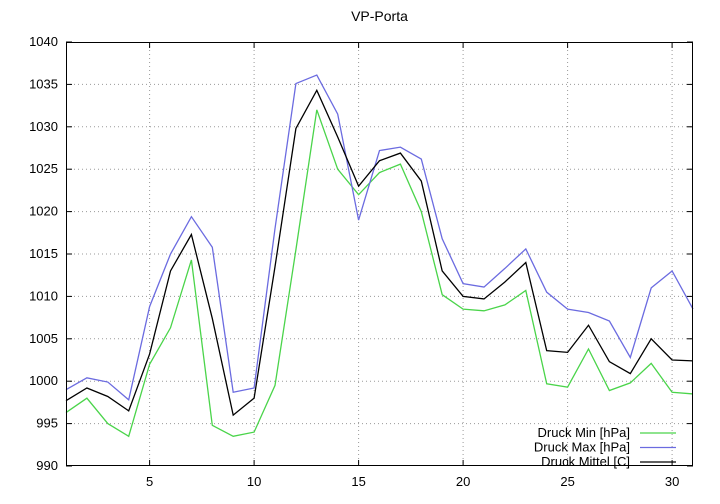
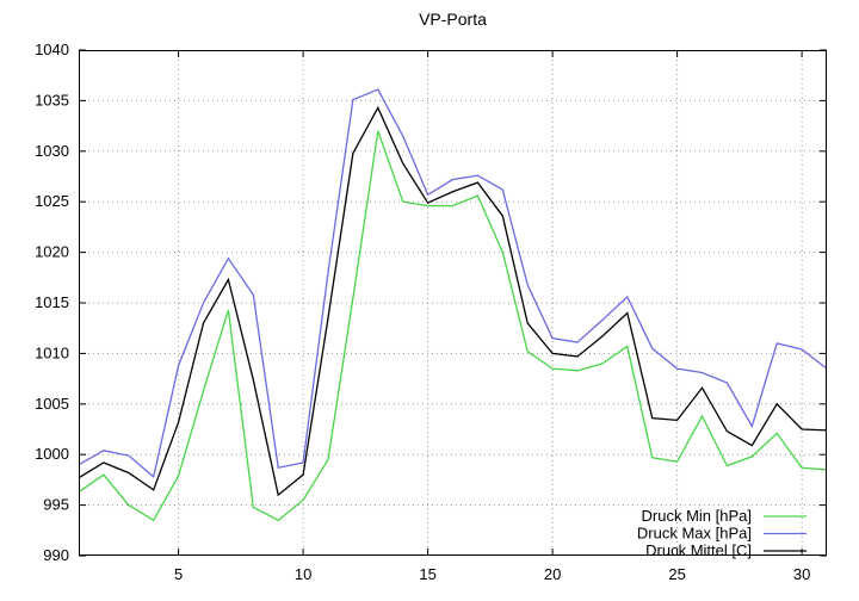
Druck Min [hPa]/5: 1002 -> 998
Druck Min [hPa]/10: 994 -> 996
Druck Min [hPa]/15: 1022 -> 1025
Druck Max [hPa]/15: 1019 -> 1026
Druck Mittel [C]/15: 1023 -> 1025
Druck Max [hPa]/30: 1013 -> 1010
